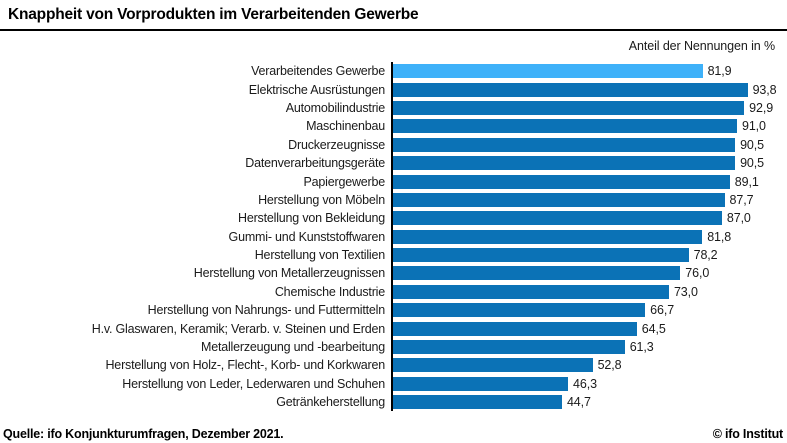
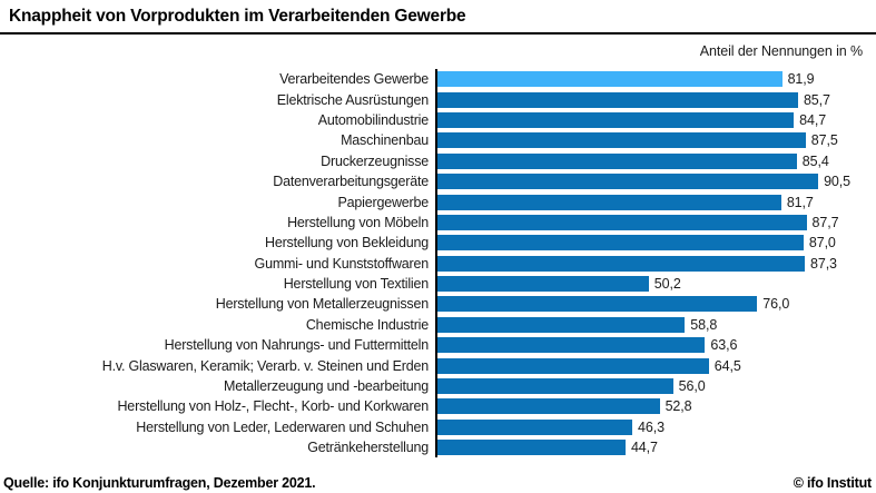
Elektrische Ausrüstungen: 93,8 -> 85,7
Automobilindustrie: 92,9 -> 84,7
Maschinenbau: 91,0 -> 87,5
Druckerzeugnisse: 90,5 -> 85,4
Papiergewerbe: 89,1 -> 81,7
Gummi- und Kunststoffwaren: 81,8 -> 87,3
Herstellung von Textilien: 78,2 -> 50,2
Chemische Industrie: 73,0 -> 58,8
Herstellung von Nahrungs- und Futtermitteln: 66,7 -> 63,6
Metallerzeugung und -bearbeitung: 61,3 -> 56,0
